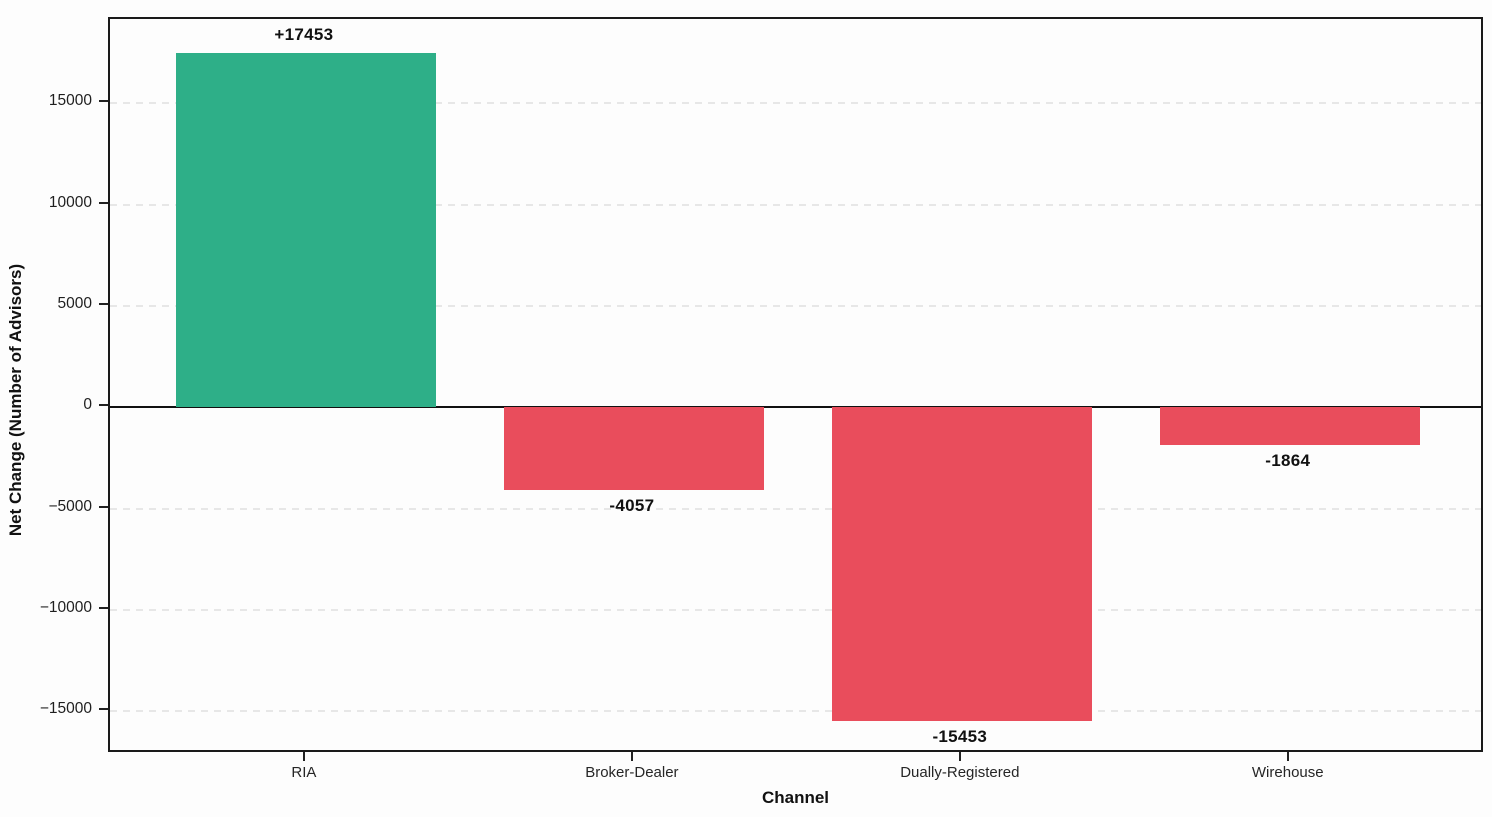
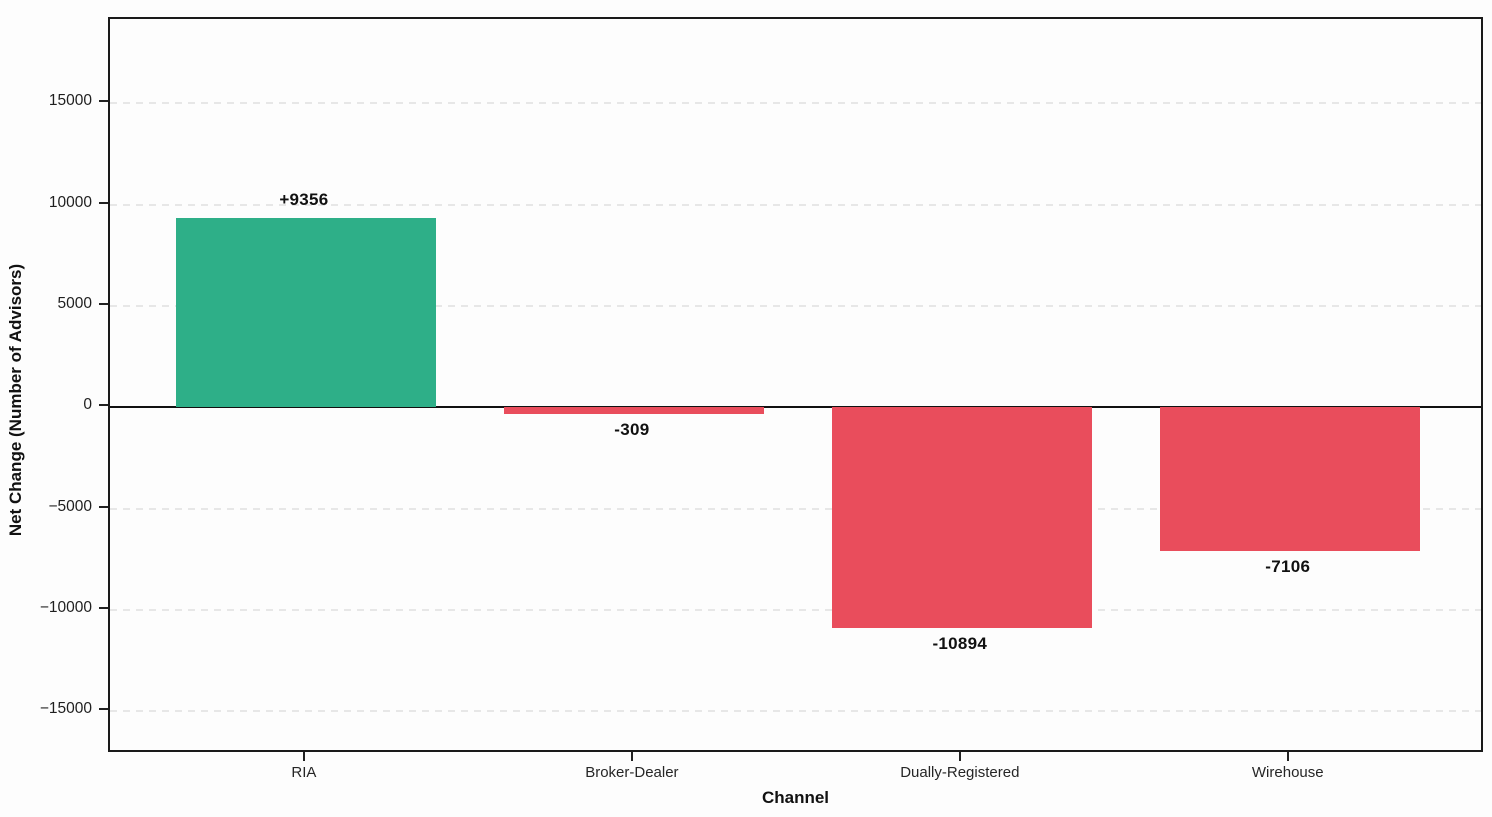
RIA: +17453 -> +9356
Broker-Dealer: -4057 -> -309
Dually-Registered: -15453 -> -10894
Wirehouse: -1864 -> -7106
